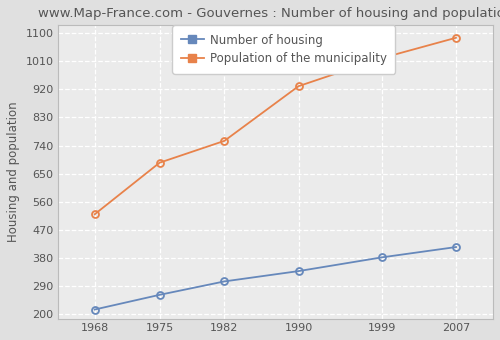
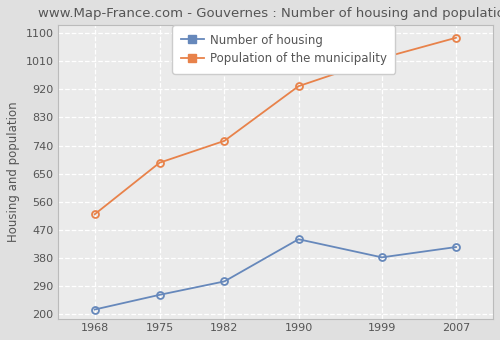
Number of housing/1990: 338 -> 440
